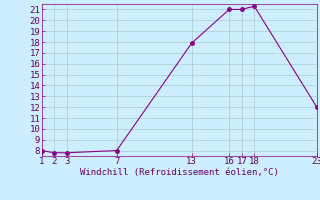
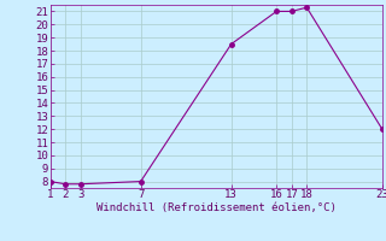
13: 17.9 -> 18.5
